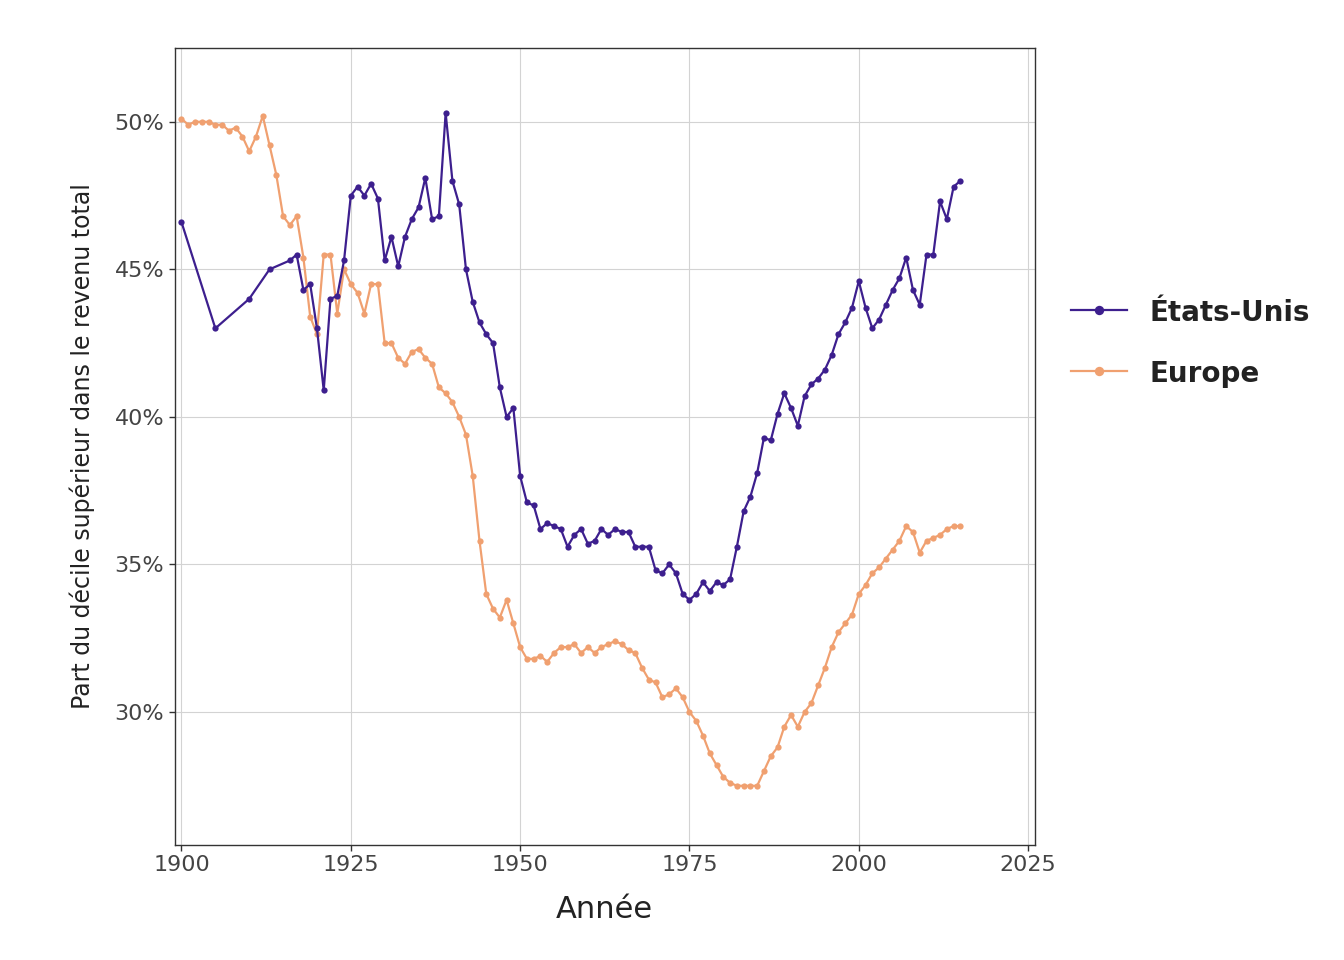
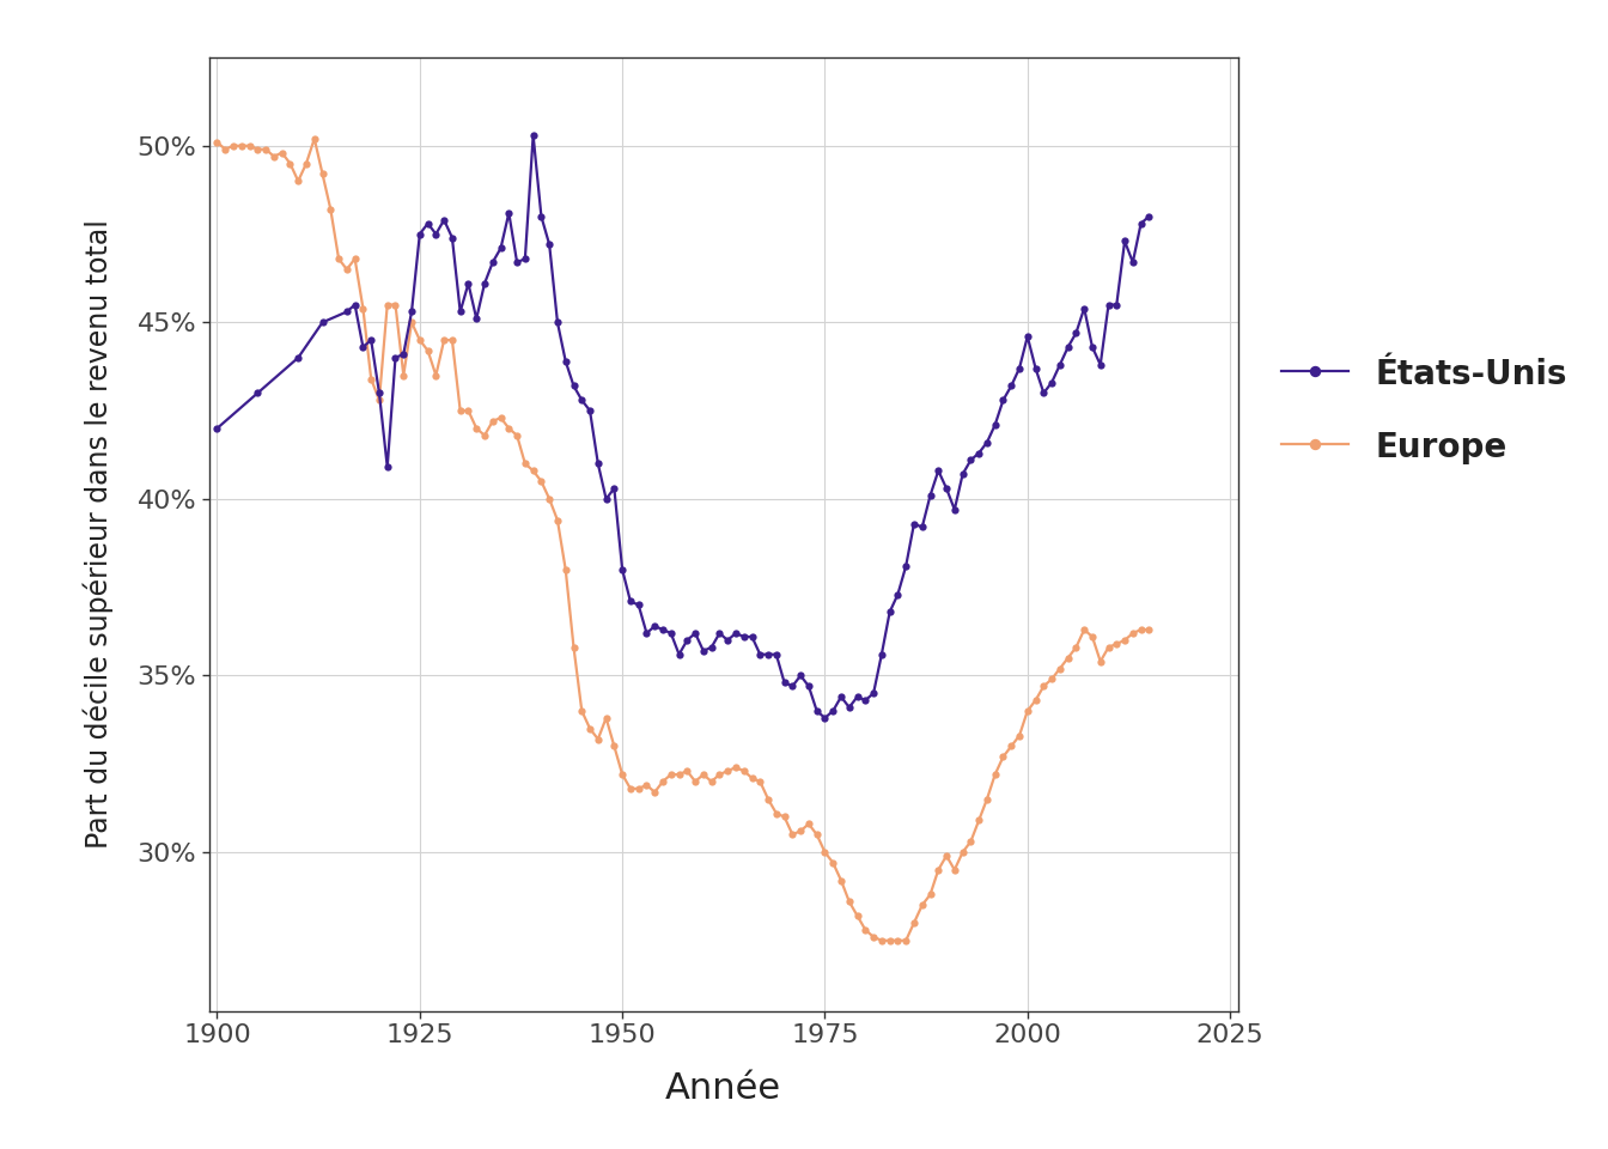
États-Unis/1900: 46.6% -> 42.0%
